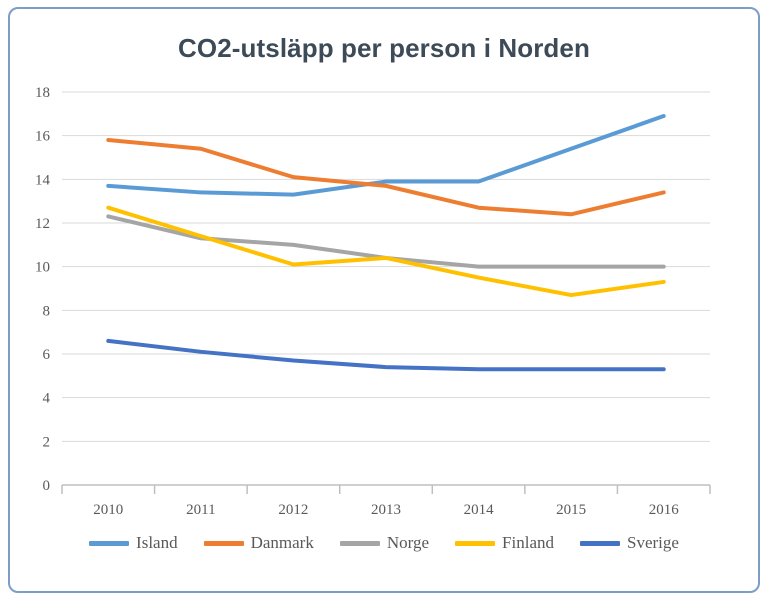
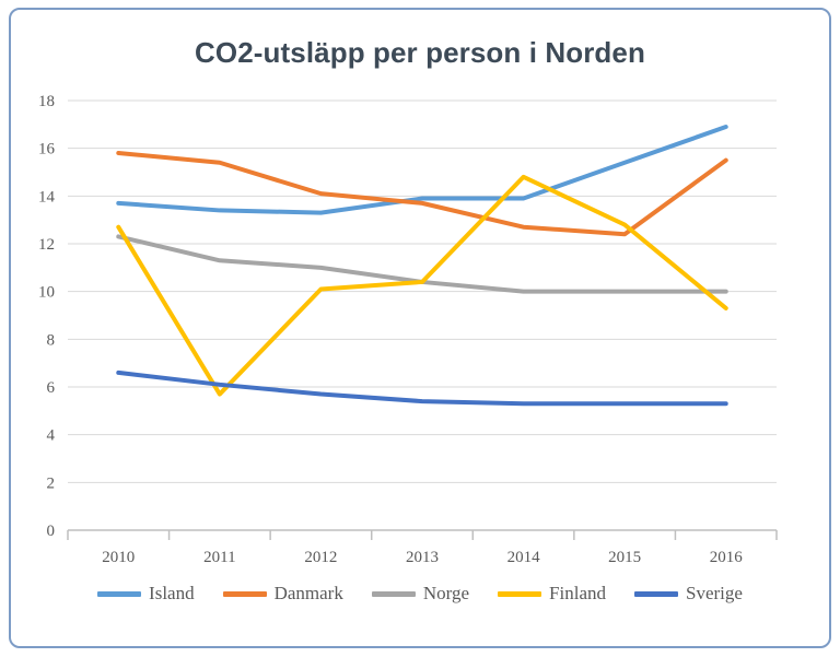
Finland/2011: 11.4 -> 5.7
Finland/2014: 9.5 -> 14.8
Finland/2015: 8.7 -> 12.8
Danmark/2016: 13.4 -> 15.5
